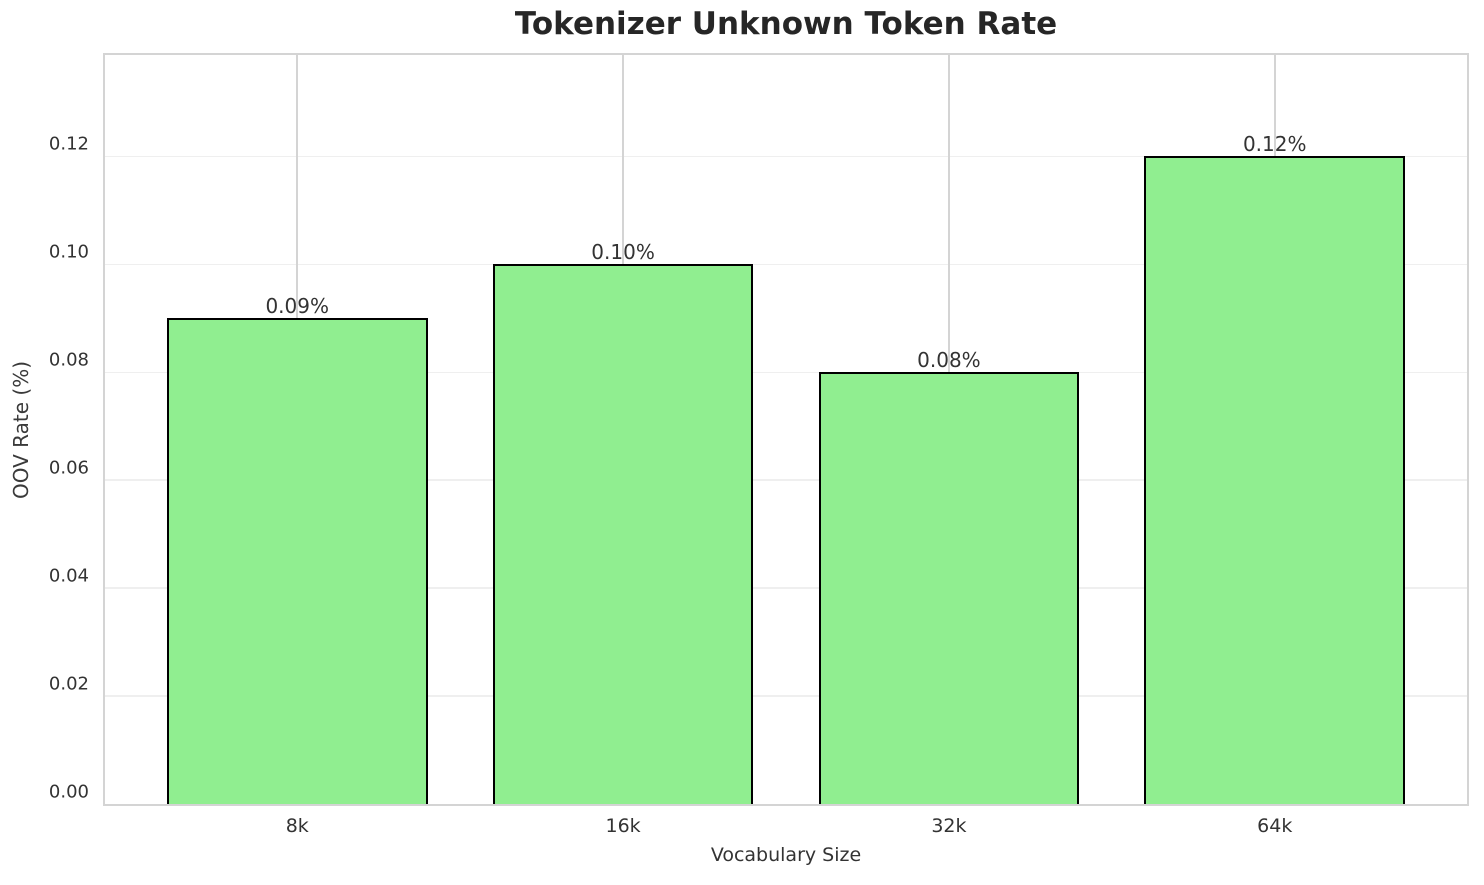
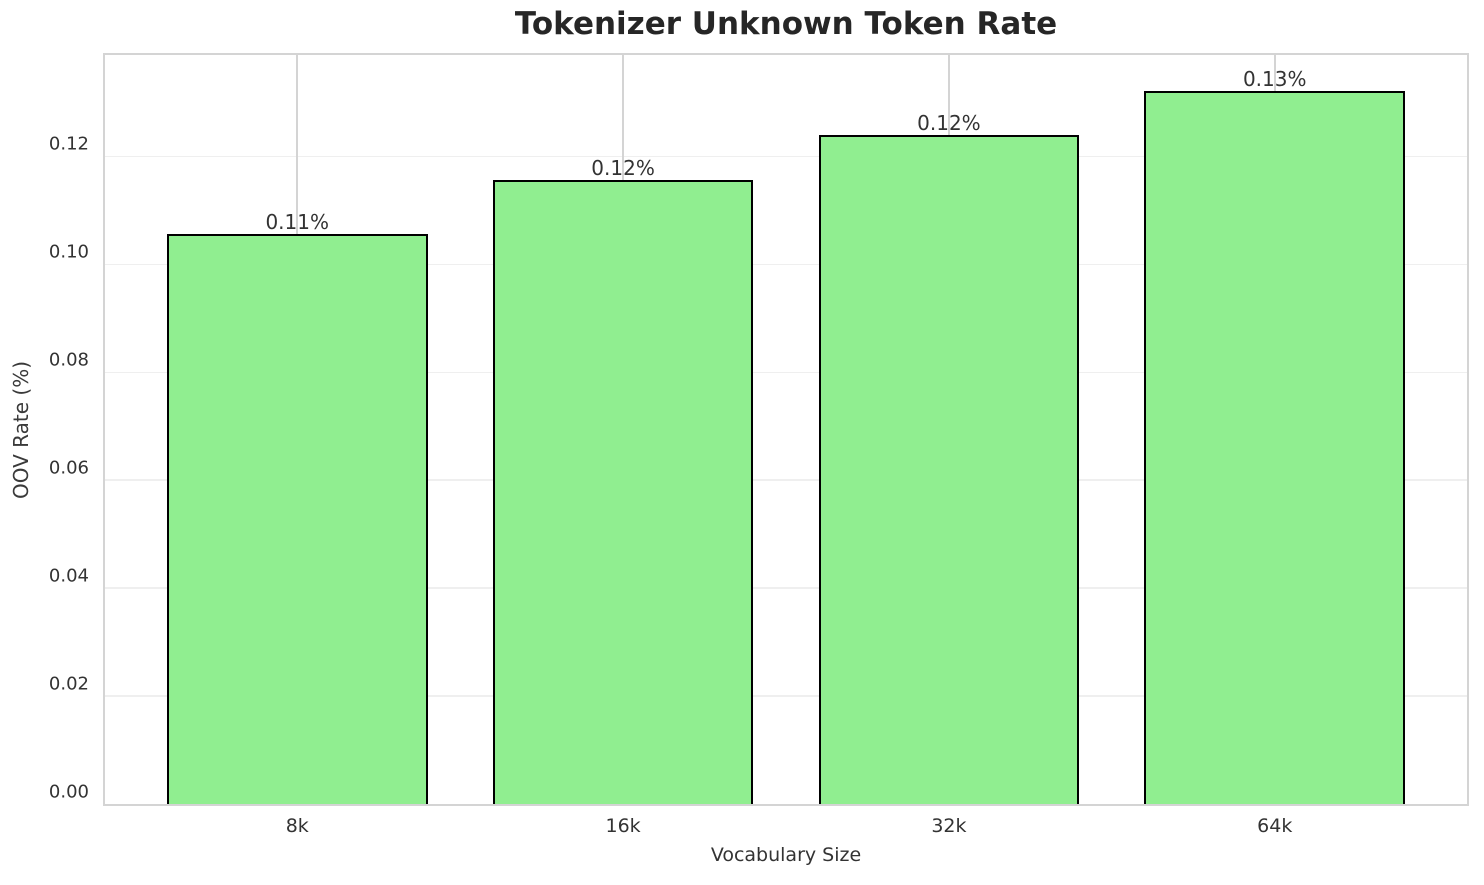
8k: 0.09% -> 0.11%
16k: 0.10% -> 0.12%
32k: 0.08% -> 0.12%
64k: 0.12% -> 0.13%
